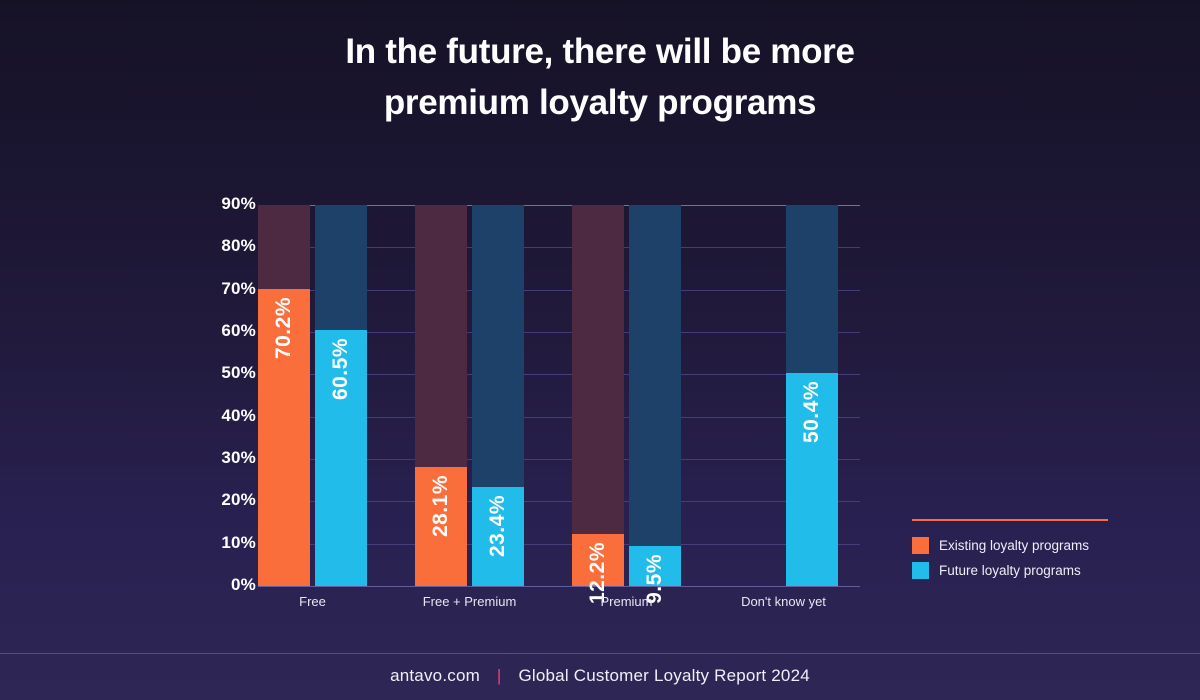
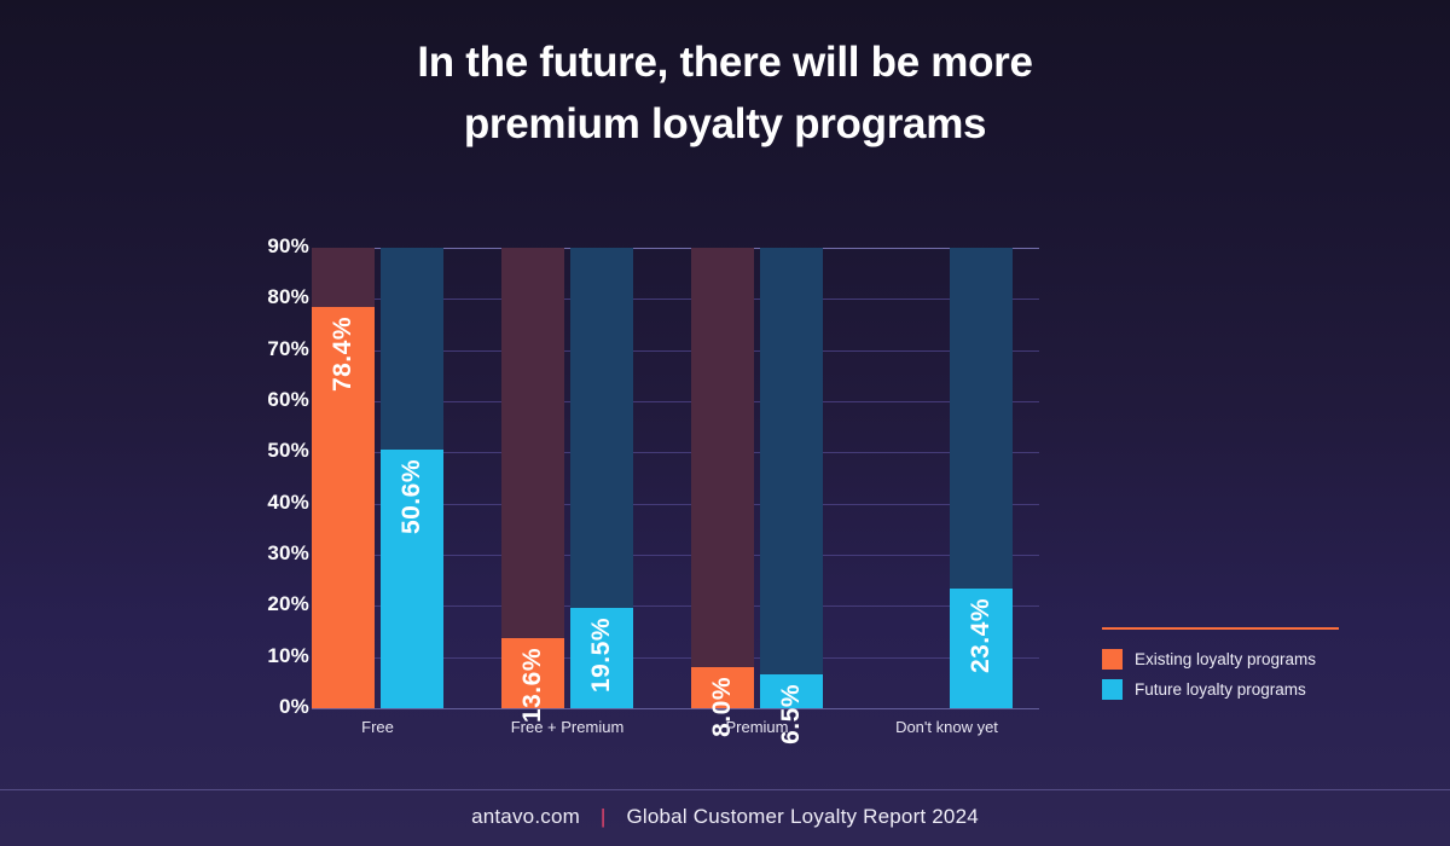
Existing loyalty programs/Free: 70.2% -> 78.4%
Future loyalty programs/Free: 60.5% -> 50.6%
Existing loyalty programs/Free + Premium: 28.1% -> 13.6%
Future loyalty programs/Free + Premium: 23.4% -> 19.5%
Existing loyalty programs/Premium: 12.2% -> 8.0%
Future loyalty programs/Premium: 9.5% -> 6.5%
Future loyalty programs/Don't know yet: 50.4% -> 23.4%
